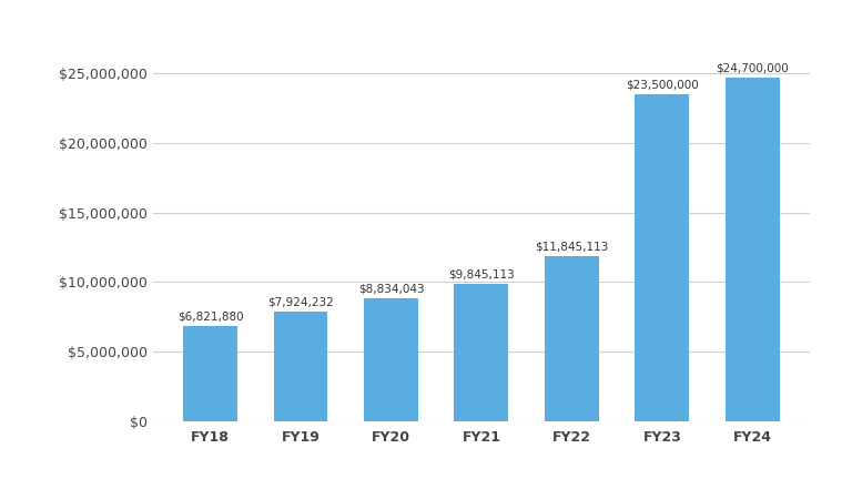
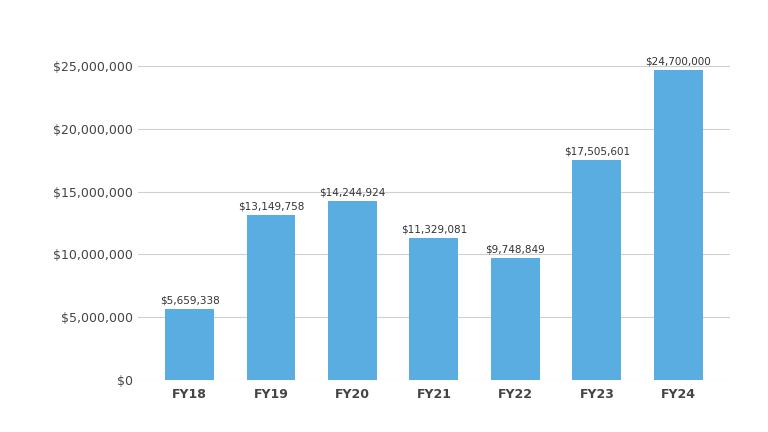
FY18: $6,821,880 -> $5,659,338
FY19: $7,924,232 -> $13,149,758
FY20: $8,834,043 -> $14,244,924
FY21: $9,845,113 -> $11,329,081
FY22: $11,845,113 -> $9,748,849
FY23: $23,500,000 -> $17,505,601
